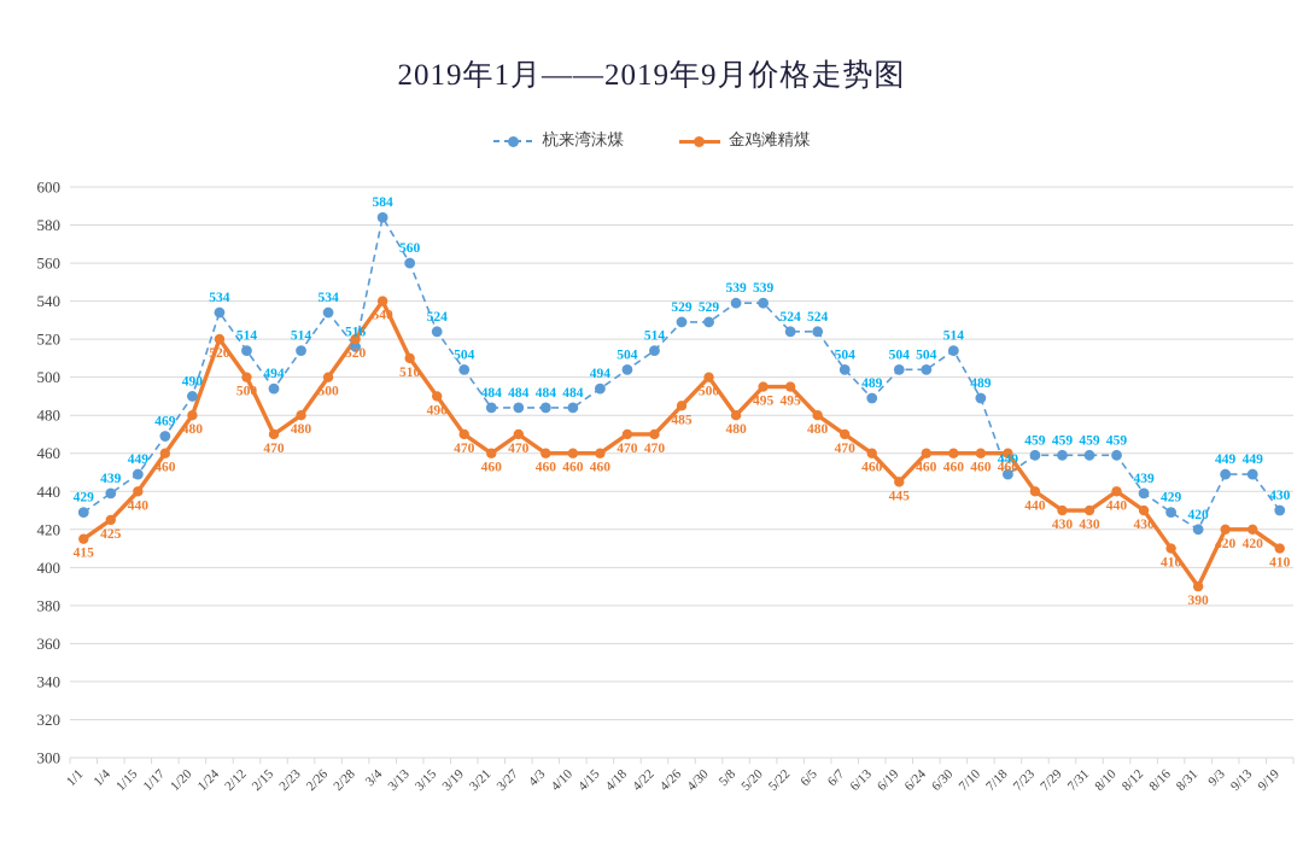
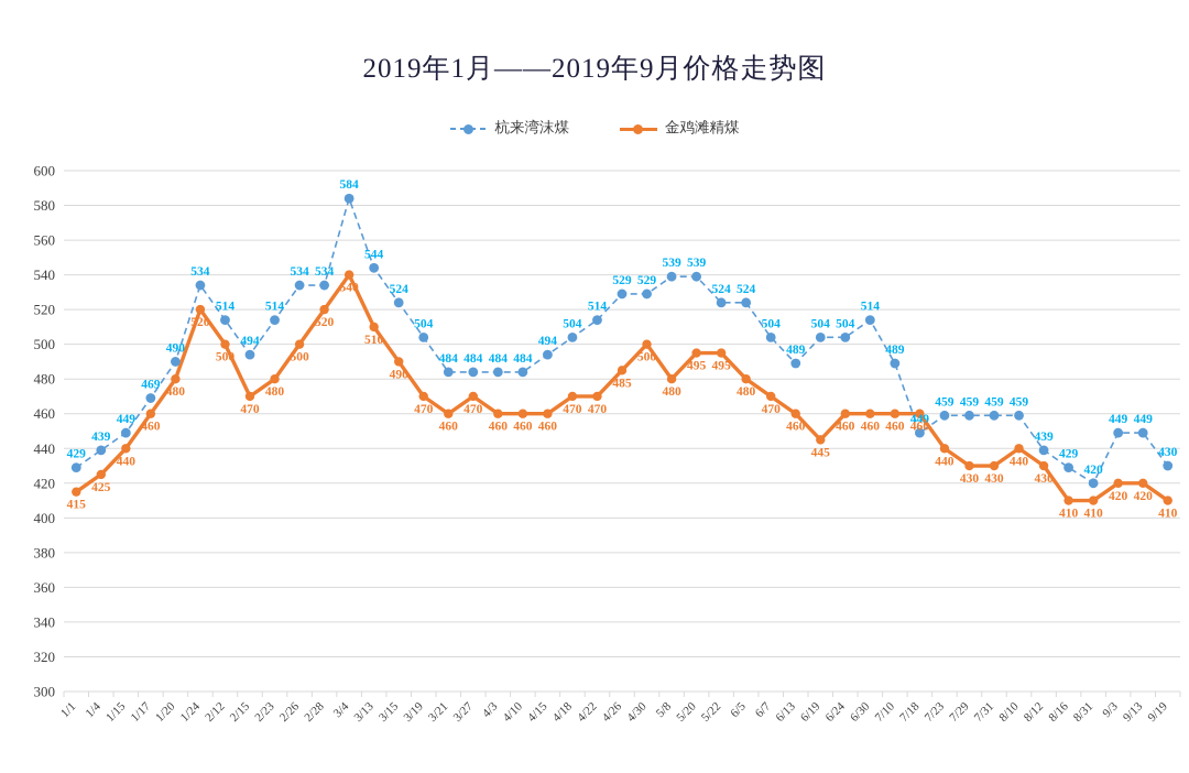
杭来湾沫煤/2/28: 516 -> 534
杭来湾沫煤/3/13: 560 -> 544
金鸡滩精煤/8/31: 390 -> 410
